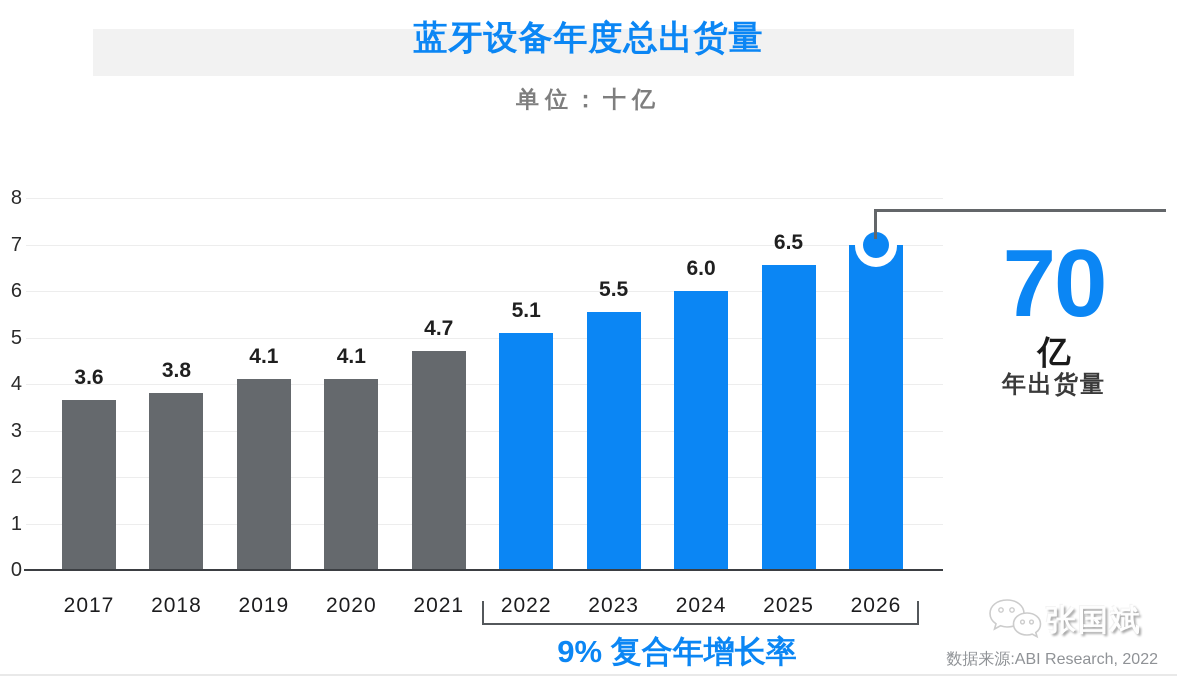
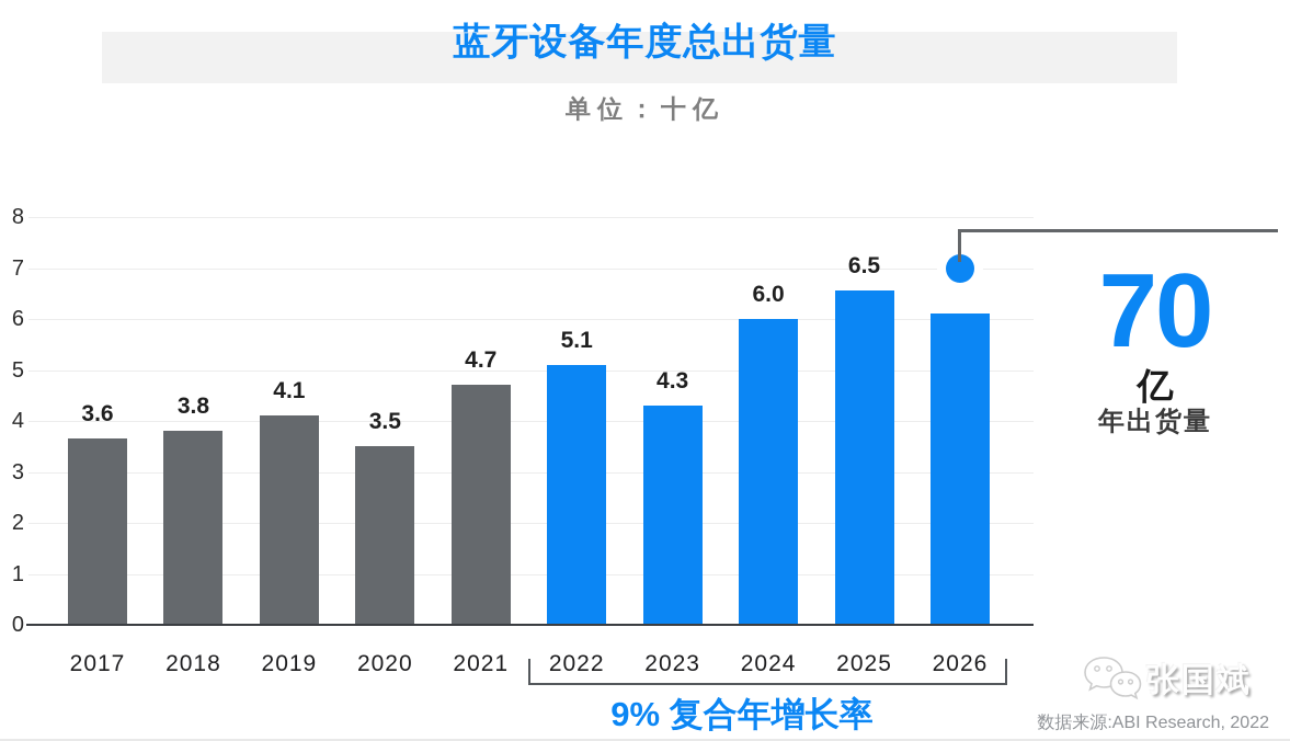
2020: 4.1 -> 3.5
2023: 5.5 -> 4.3
2026: 7.0 -> 6.1
